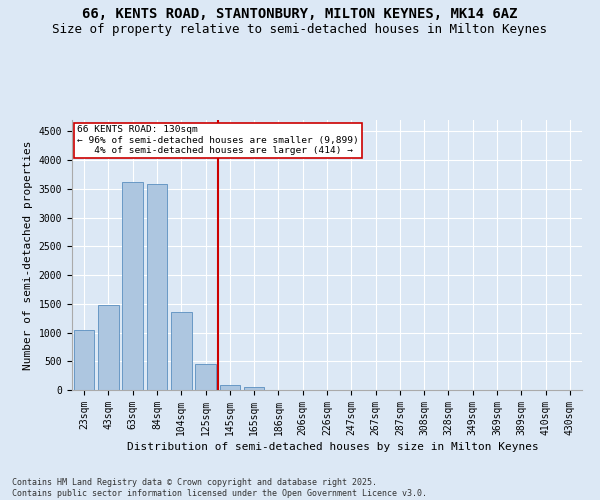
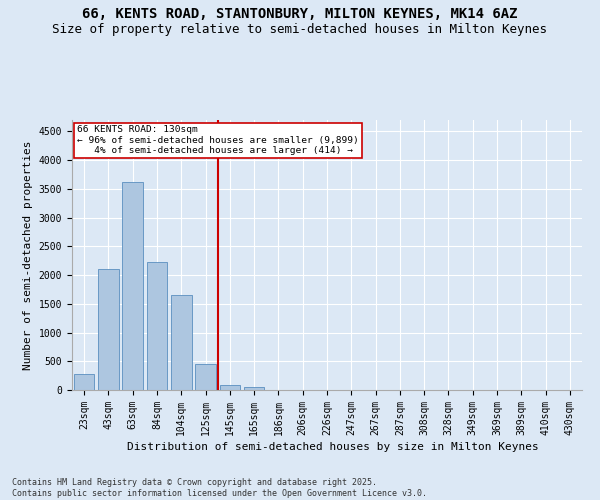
23sqm: 1040 -> 280
43sqm: 1480 -> 2100
84sqm: 3580 -> 2230
104sqm: 1360 -> 1650
